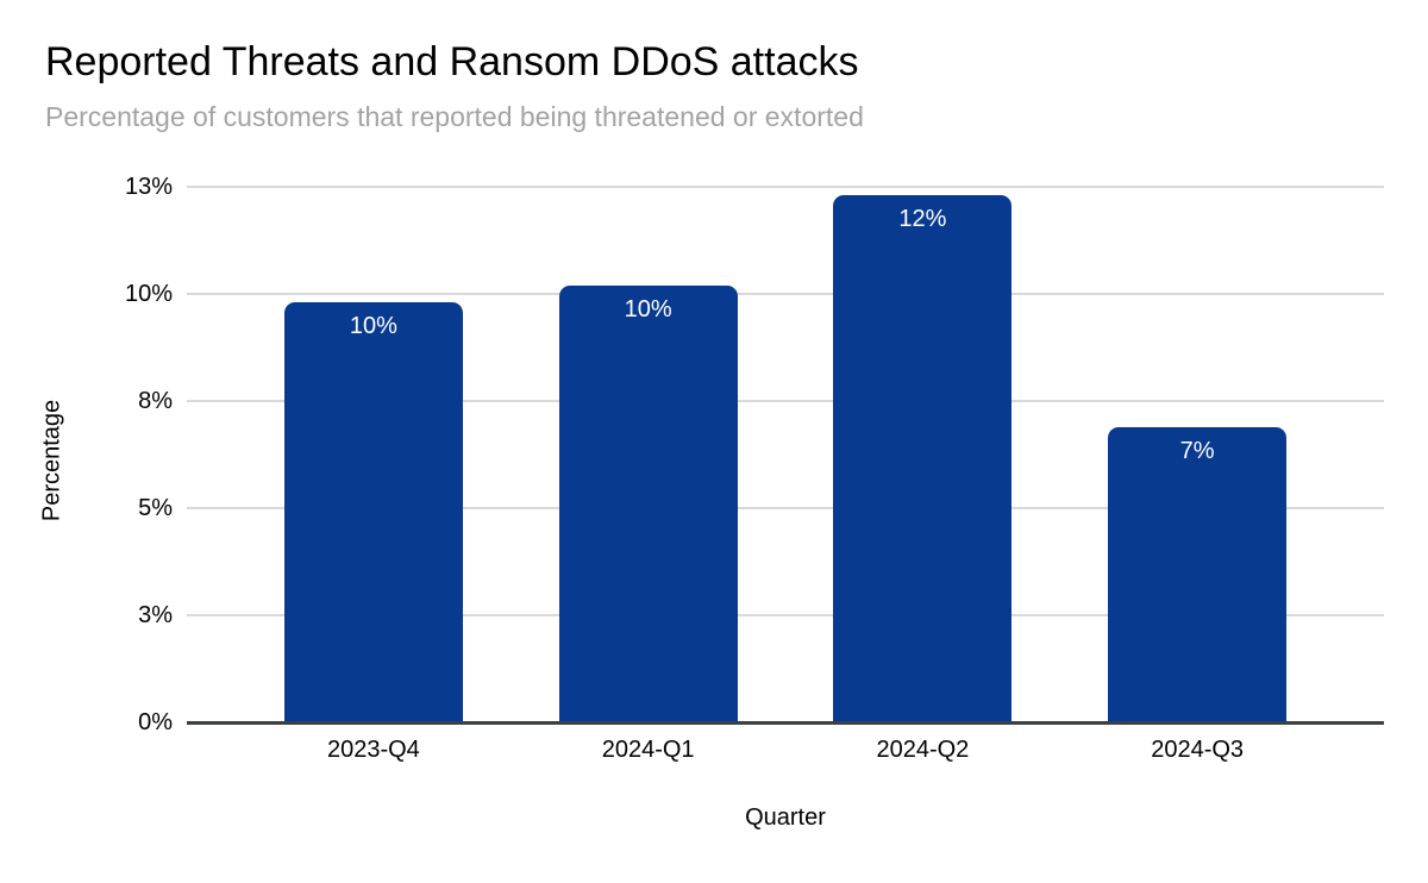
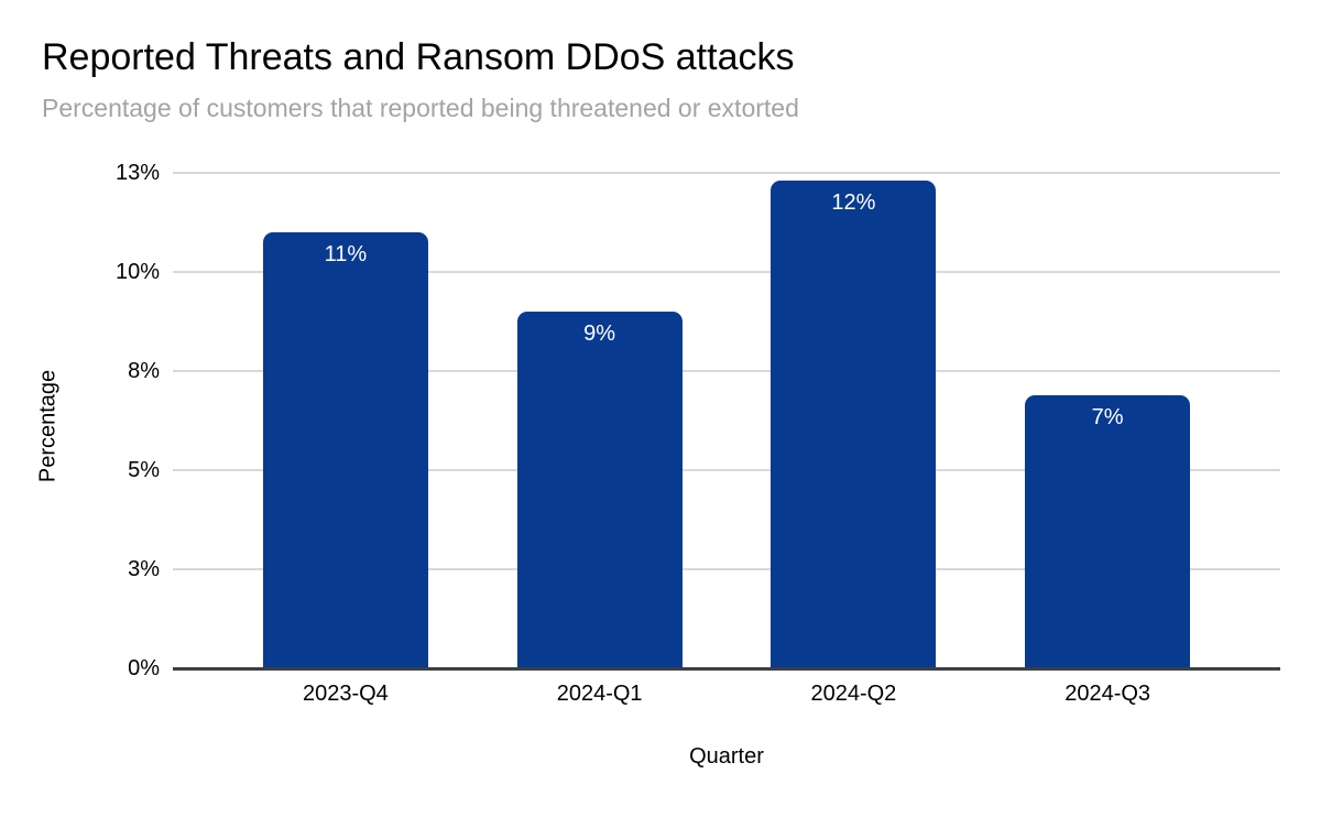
2023-Q4: 10% -> 11%
2024-Q1: 10% -> 9%
